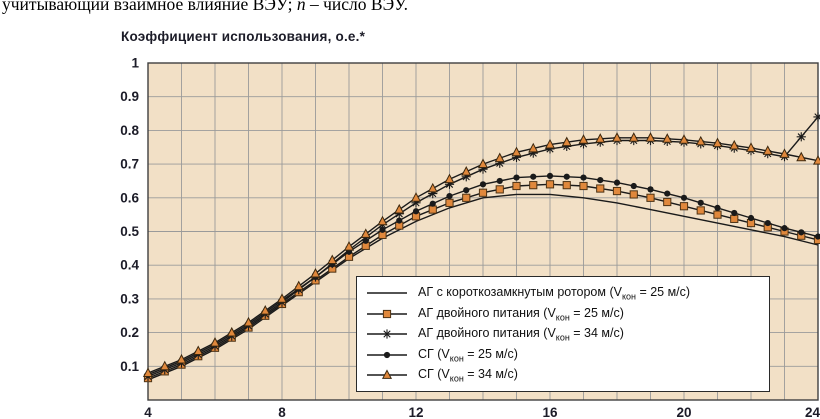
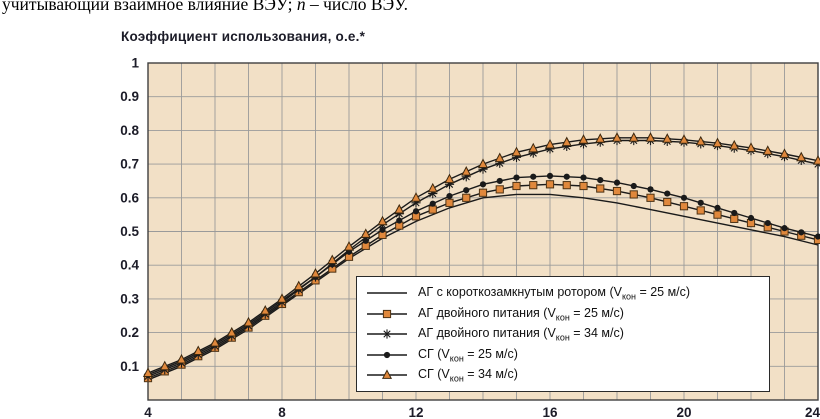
АГ двойного питания (Vкон = 34 м/с)/24: 0.84 -> 0.70
